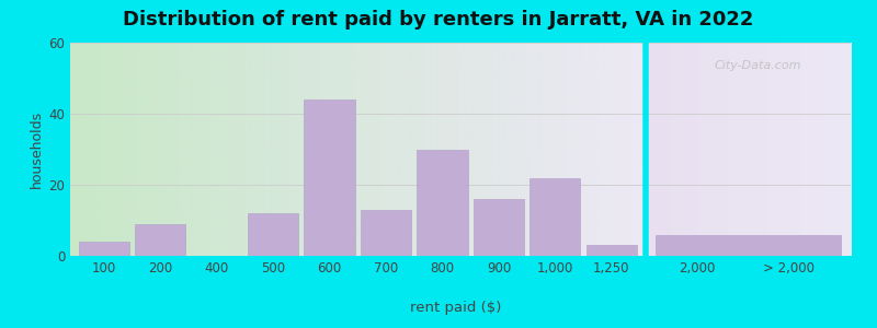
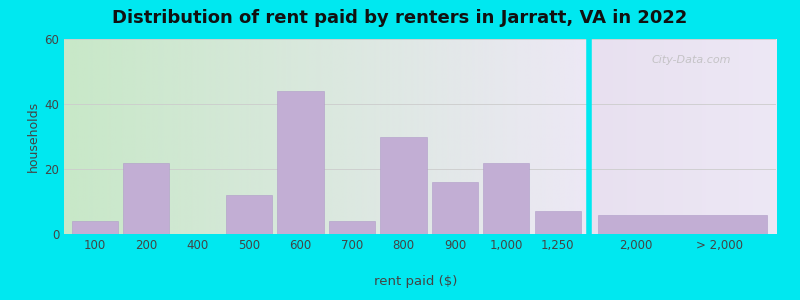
200: 9 -> 22
700: 13 -> 4
1,250: 3 -> 7
